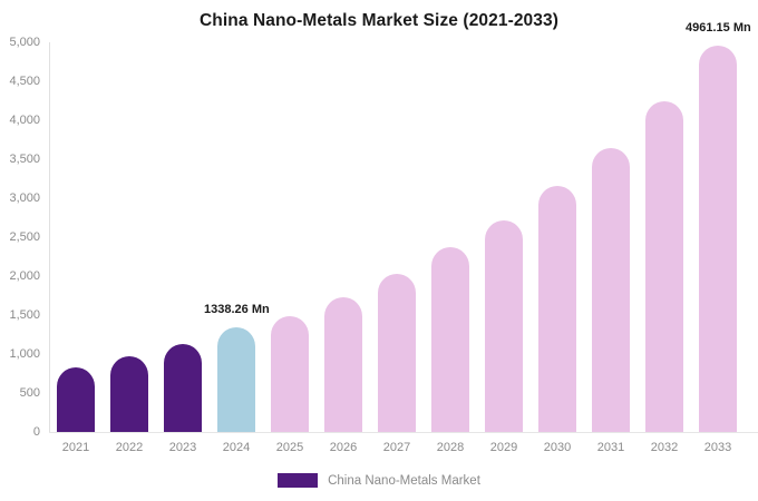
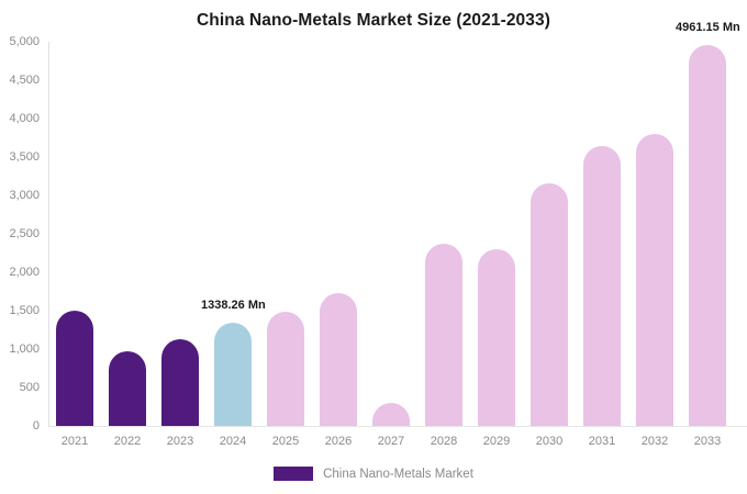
2021: 800 -> 1500
2027: 2000 -> 300
2029: 2700 -> 2300
2032: 4200 -> 3800
